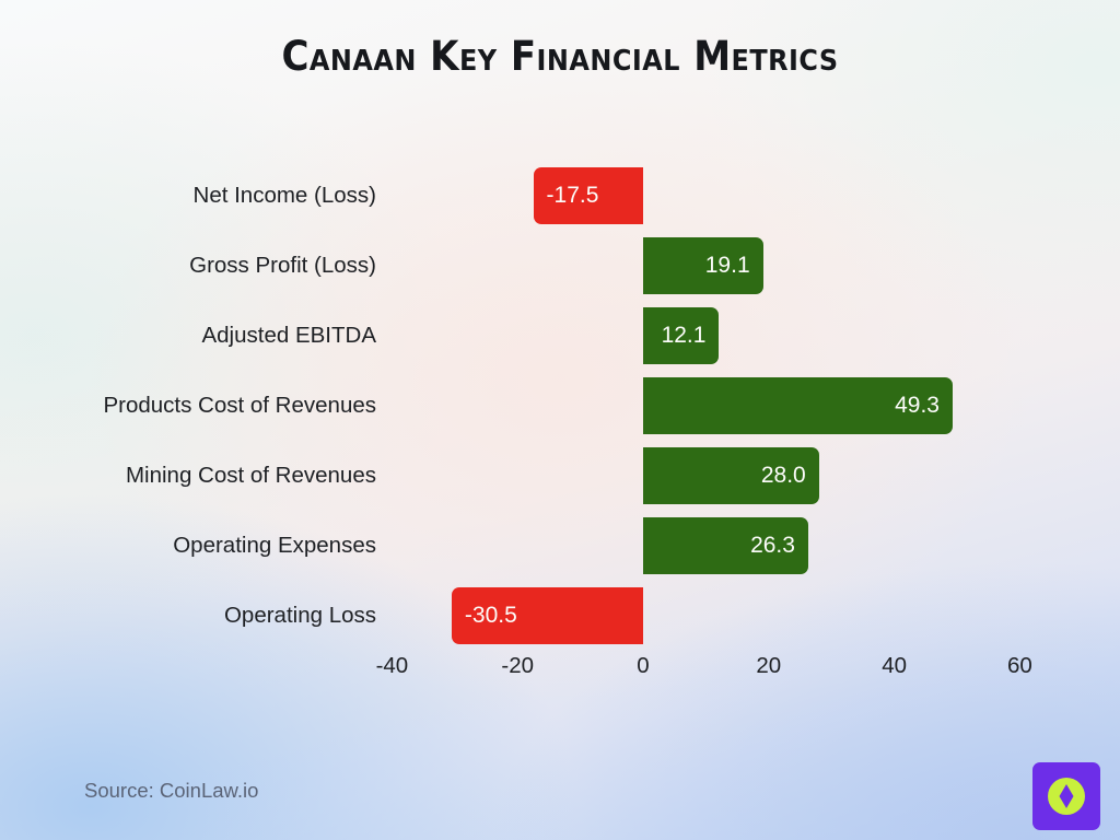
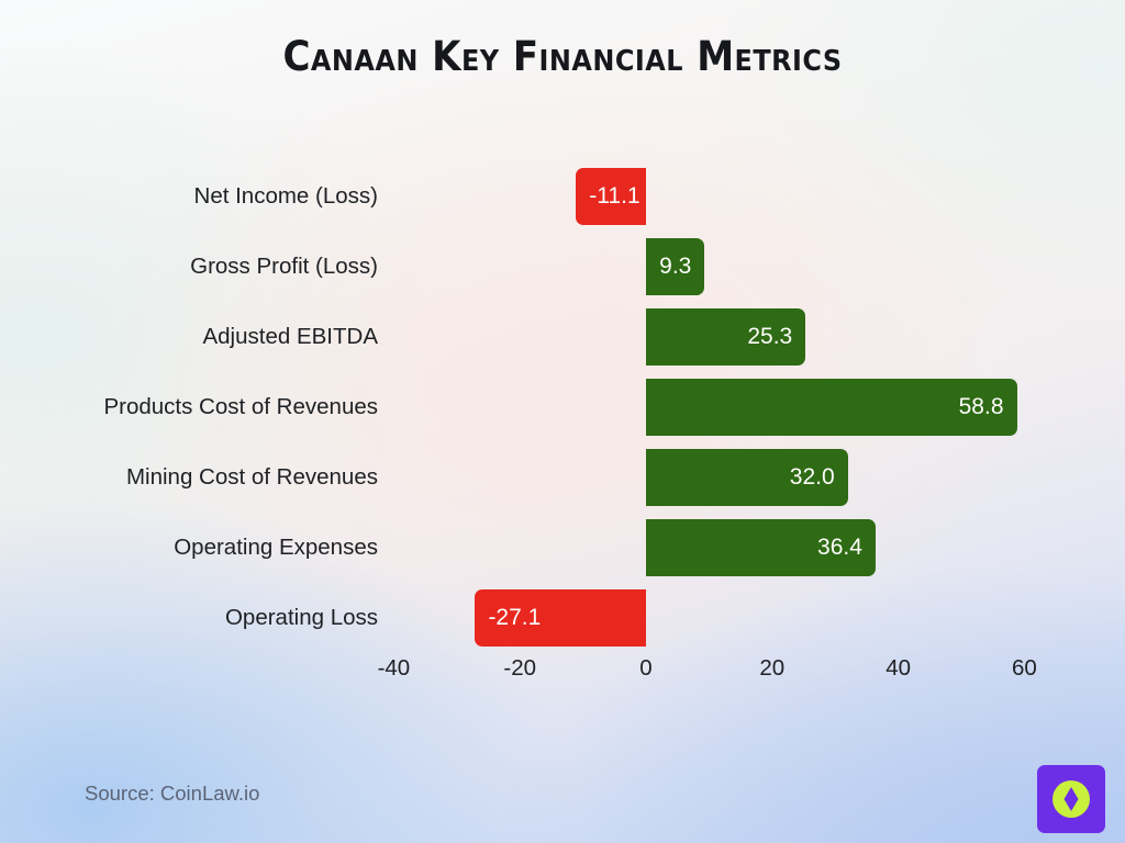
Net Income (Loss): -17.5 -> -11.1
Gross Profit (Loss): 19.1 -> 9.3
Adjusted EBITDA: 12.1 -> 25.3
Products Cost of Revenues: 49.3 -> 58.8
Mining Cost of Revenues: 28.0 -> 32.0
Operating Expenses: 26.3 -> 36.4
Operating Loss: -30.5 -> -27.1
